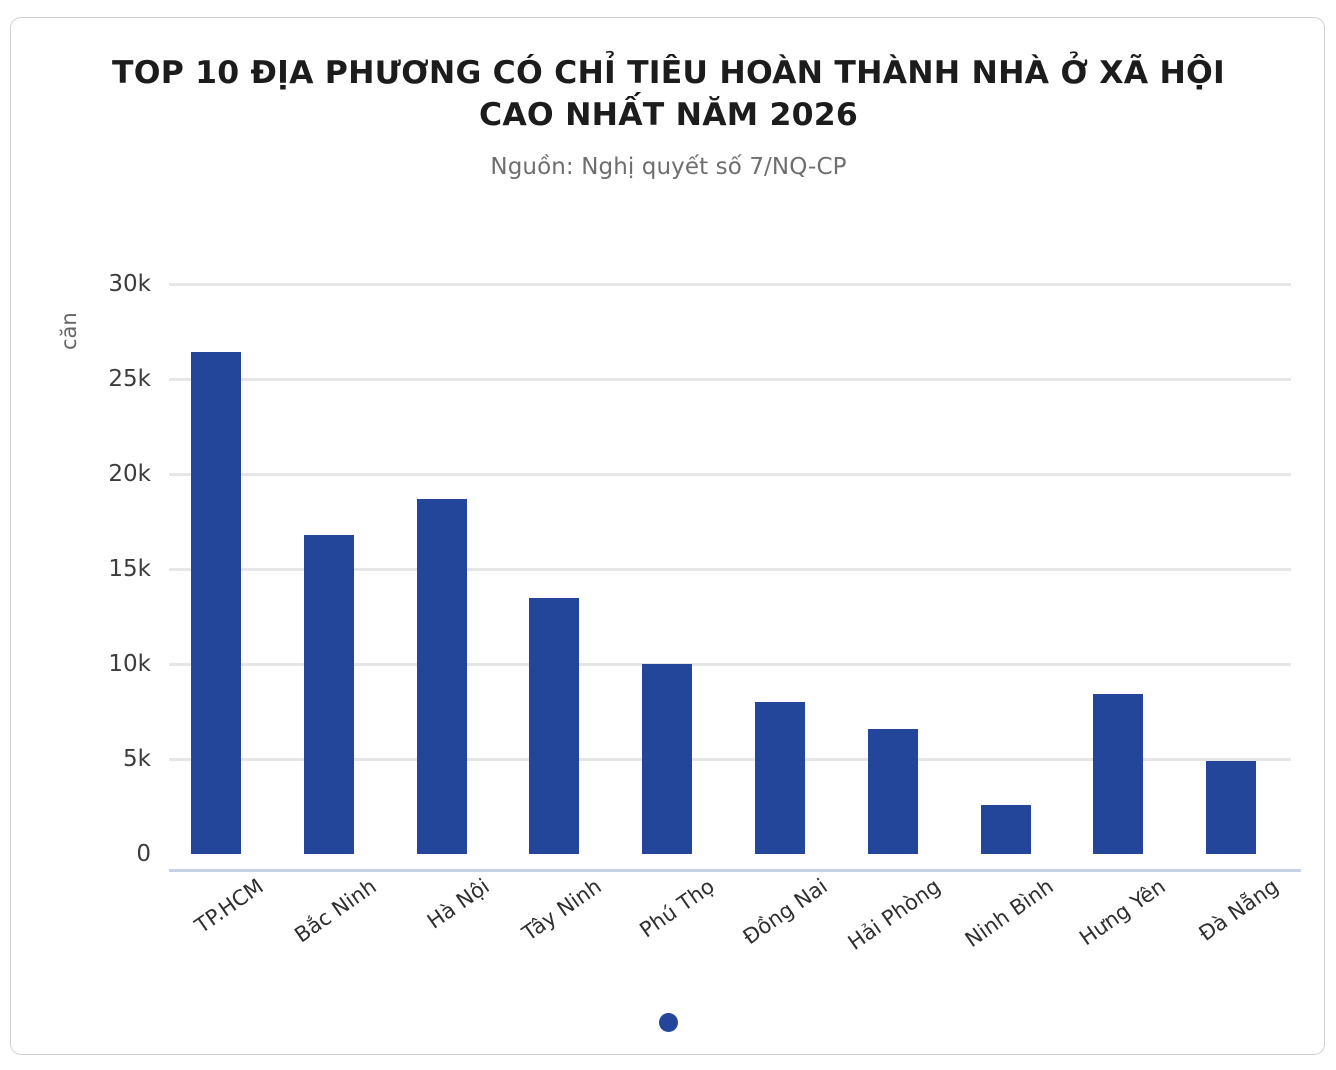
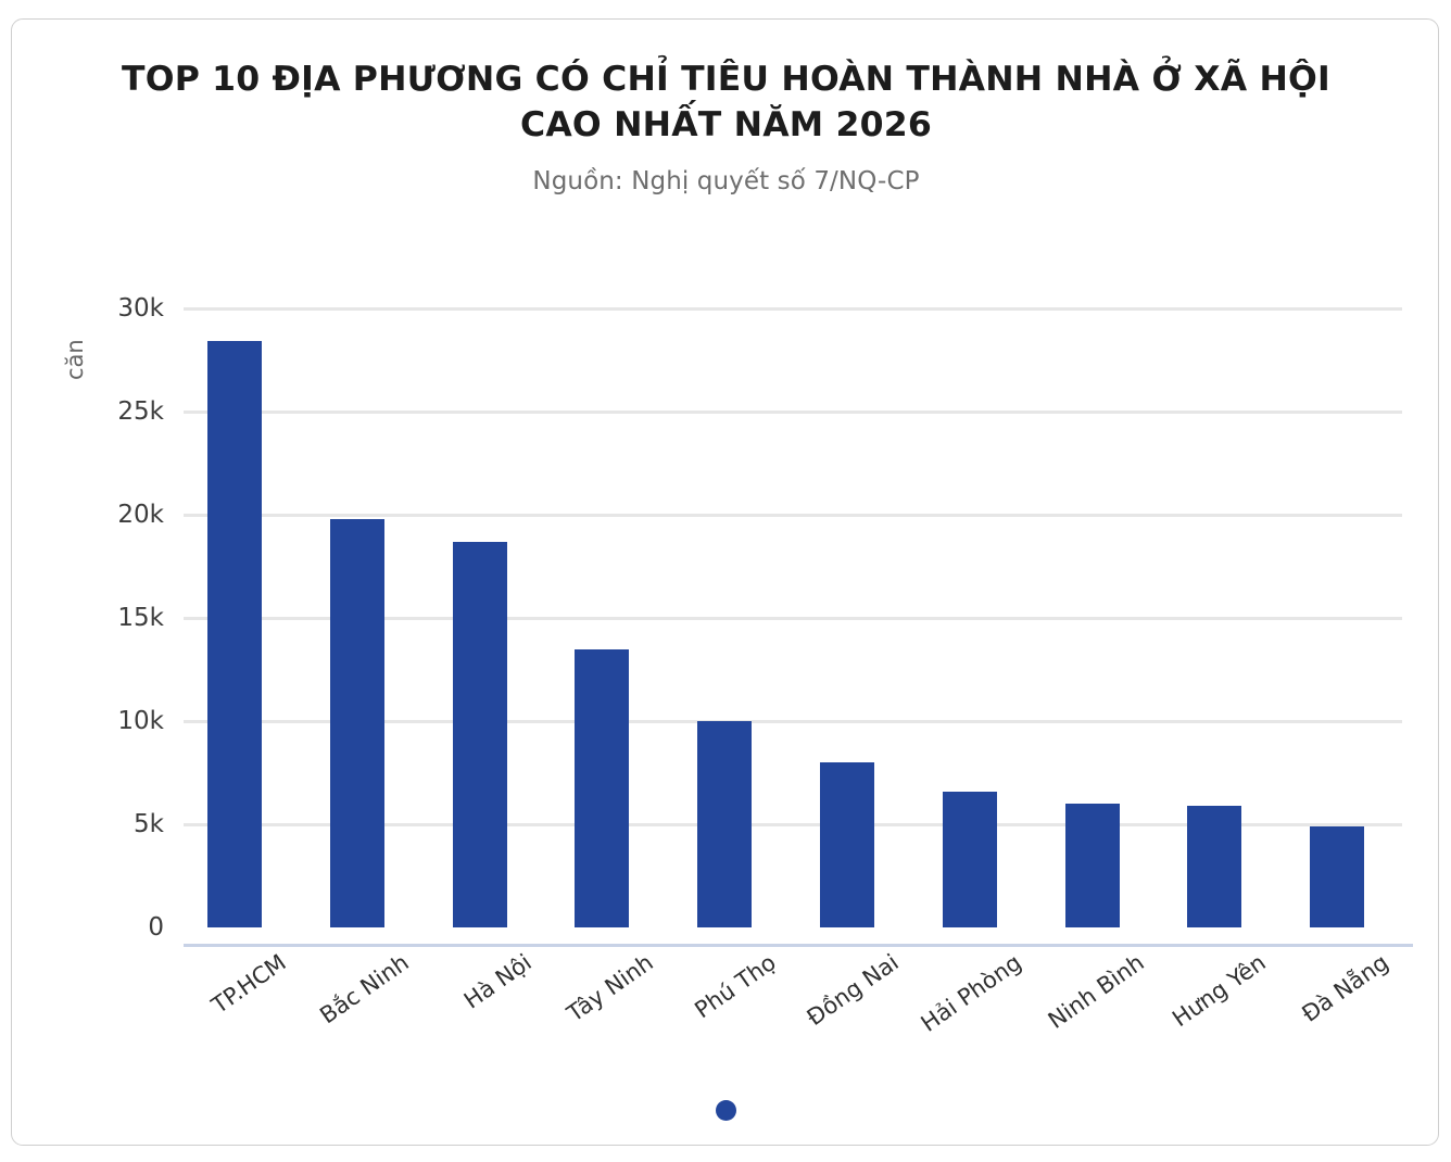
TP.HCM: 26.4k -> 28.4k
Bắc Ninh: 16.8k -> 19.8k
Ninh Bình: 2.6k -> 6.0k
Hưng Yên: 8.4k -> 5.9k
